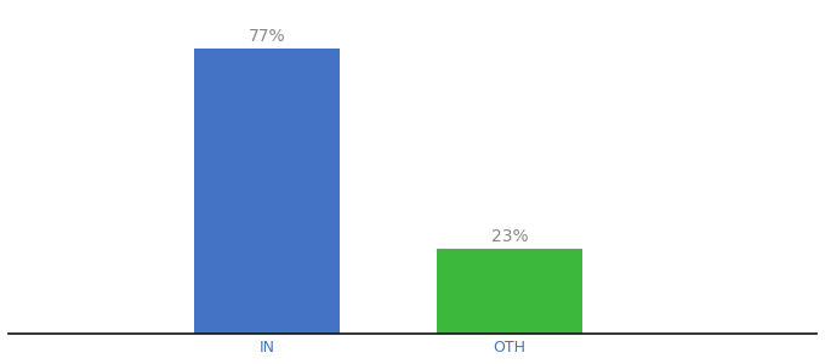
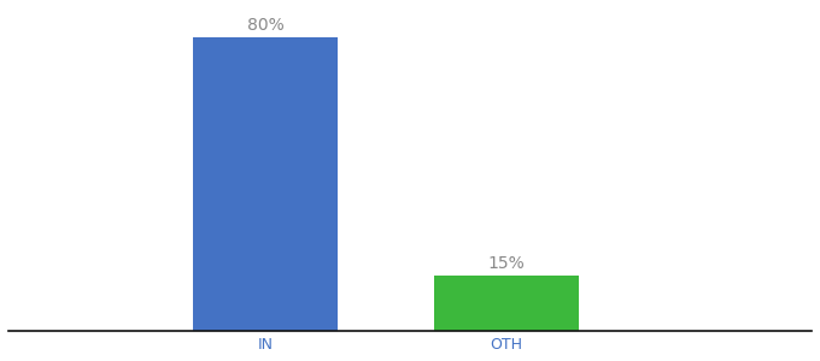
IN: 77% -> 80%
OTH: 23% -> 15%
